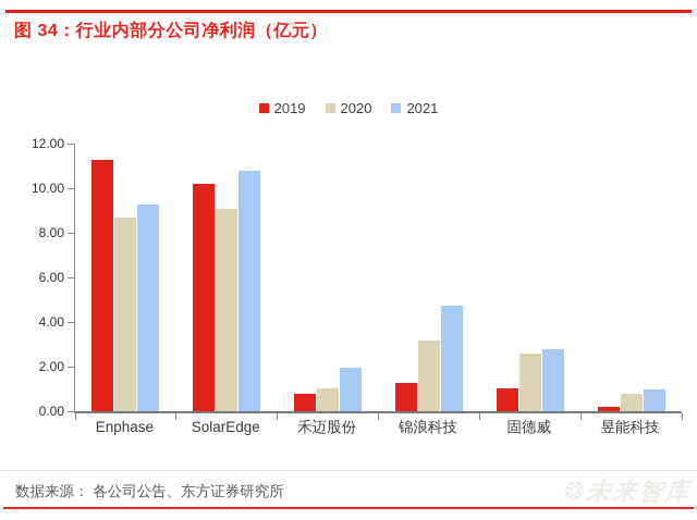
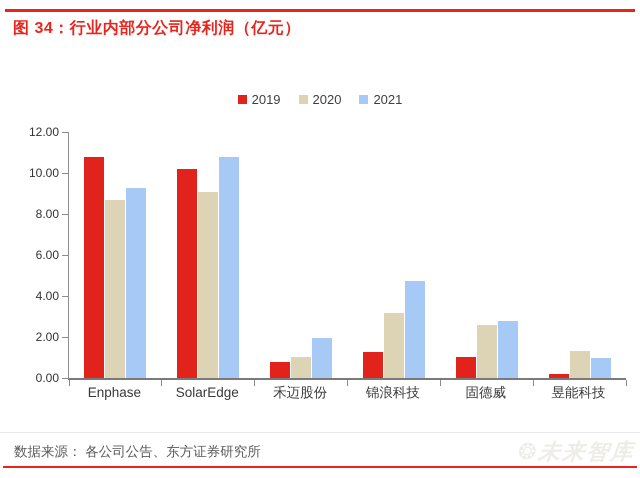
2019/Enphase: 11.2 -> 10.8
2020/昱能科技: 0.8 -> 1.3
